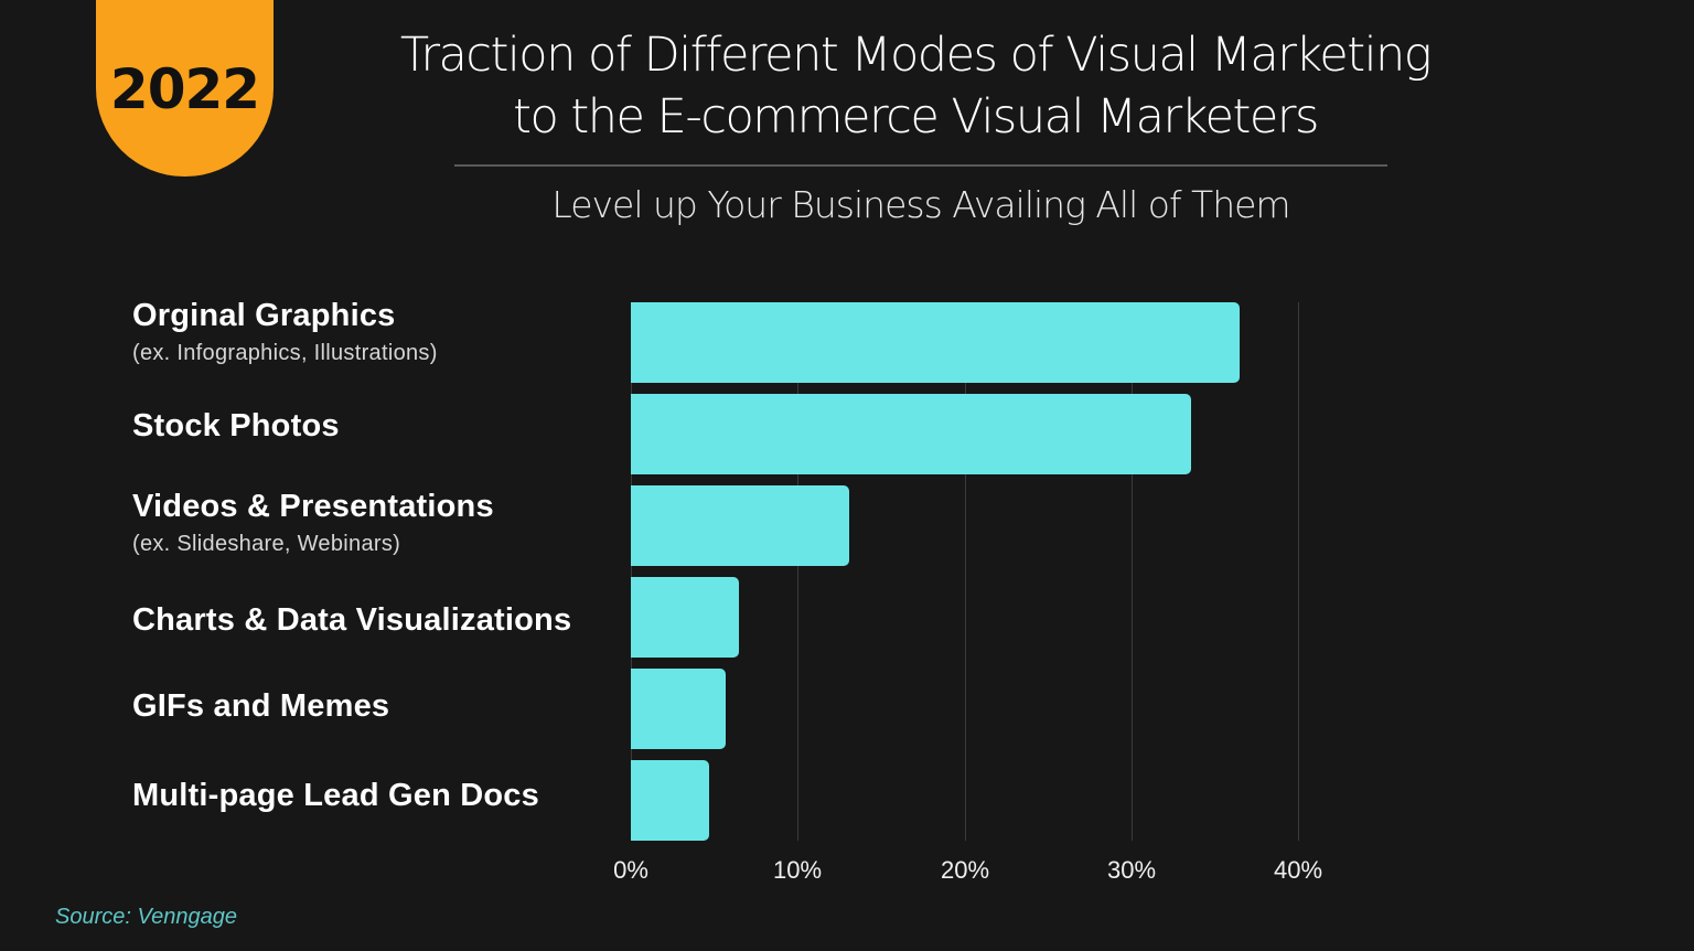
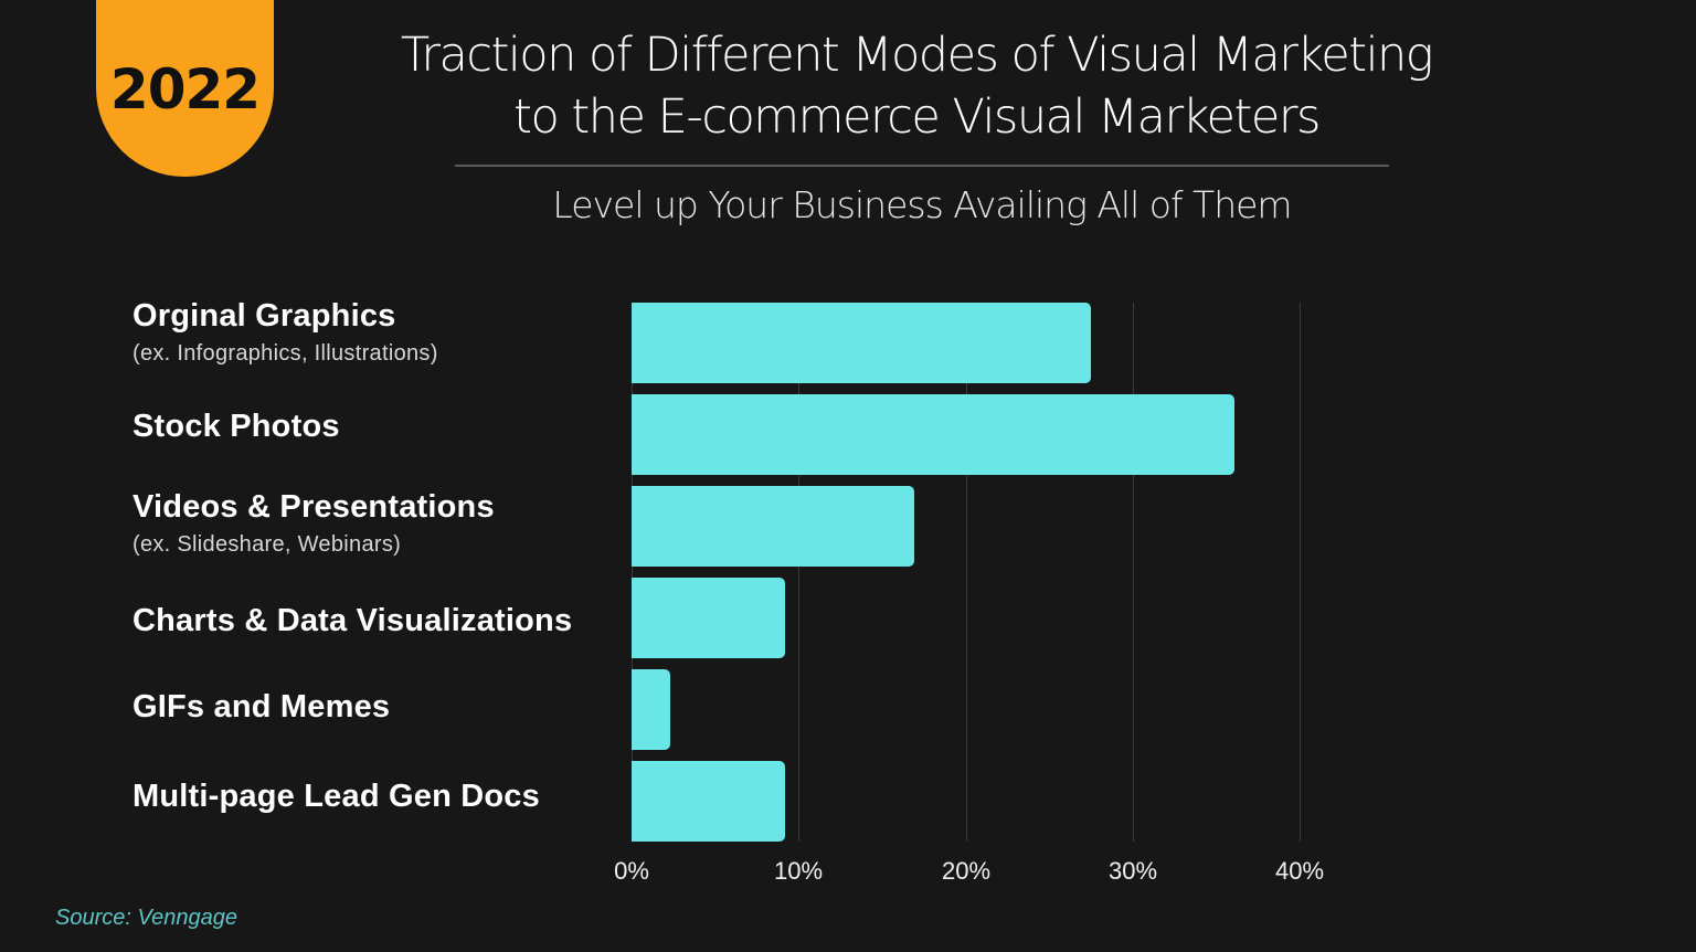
Orginal Graphics (ex. Infographics, Illustrations): 36.5% -> 27.5%
Stock Photos: 33.6% -> 36.1%
Videos & Presentations (ex. Slideshare, Webinars): 13.1% -> 16.9%
Charts & Data Visualizations: 6.5% -> 9.2%
GIFs and Memes: 5.7% -> 2.3%
Multi-page Lead Gen Docs: 4.7% -> 9.2%
